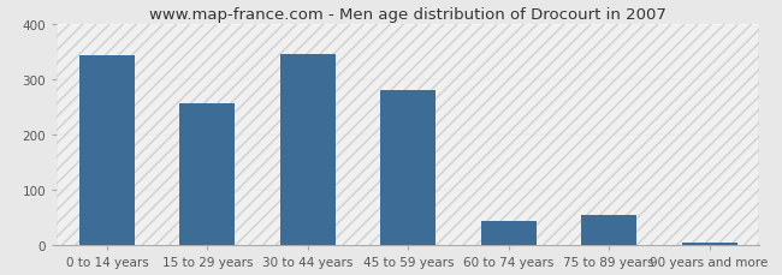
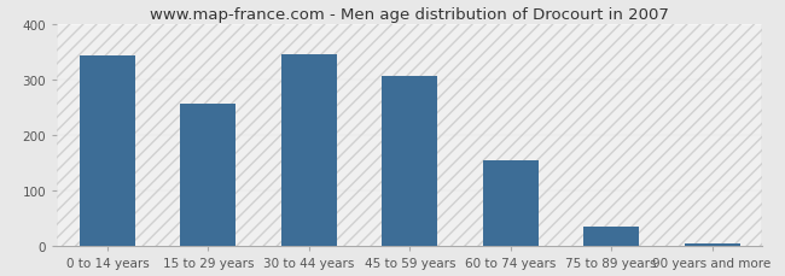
45 to 59 years: 280 -> 306
60 to 74 years: 45 -> 155
75 to 89 years: 55 -> 35
